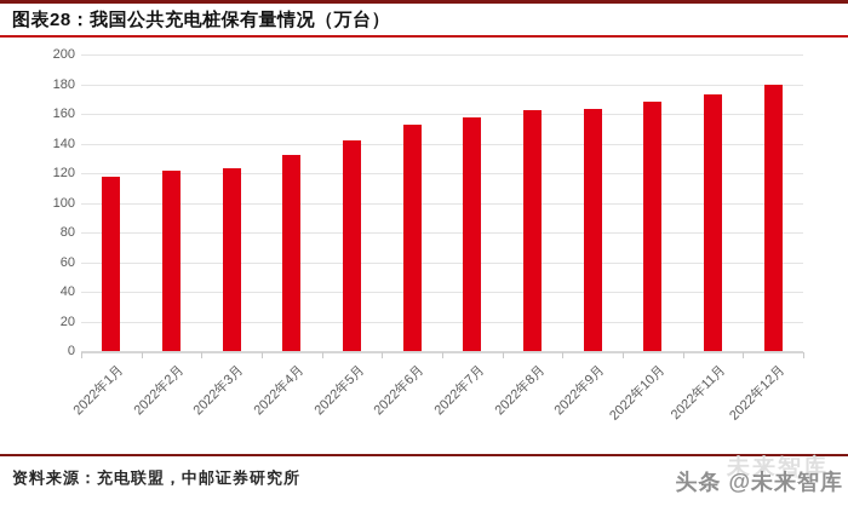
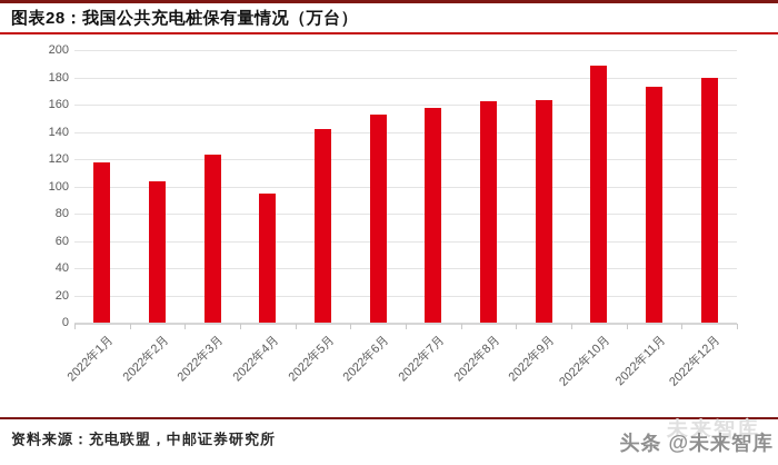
2022年2月: 121 -> 104
2022年4月: 132 -> 95
2022年10月: 168 -> 189
